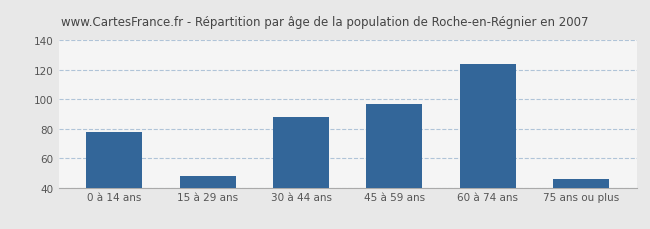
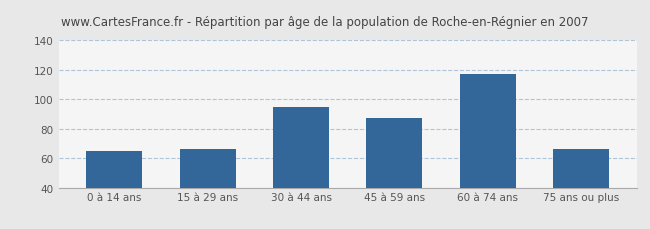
0 à 14 ans: 78 -> 65
15 à 29 ans: 48 -> 66
30 à 44 ans: 88 -> 95
45 à 59 ans: 97 -> 87
60 à 74 ans: 124 -> 117
75 ans ou plus: 46 -> 66
